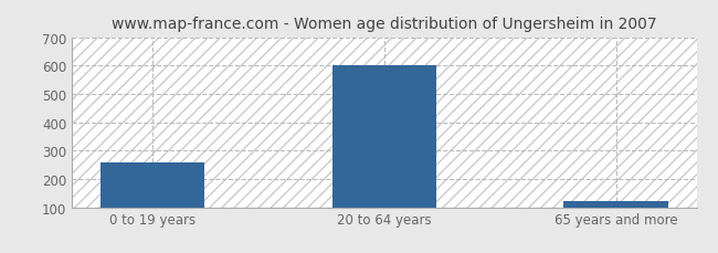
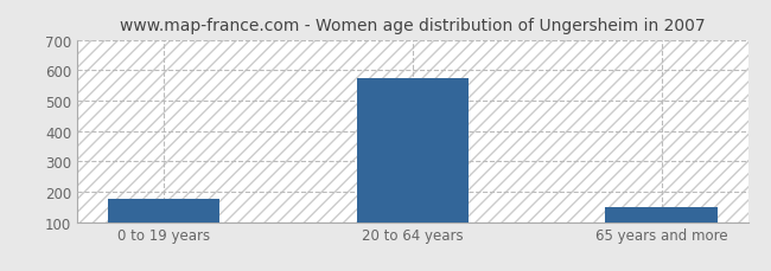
0 to 19 years: 258 -> 175
20 to 64 years: 601 -> 575
65 years and more: 121 -> 150
